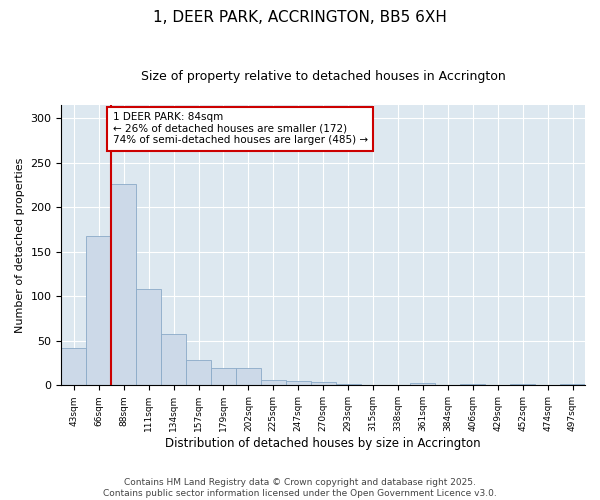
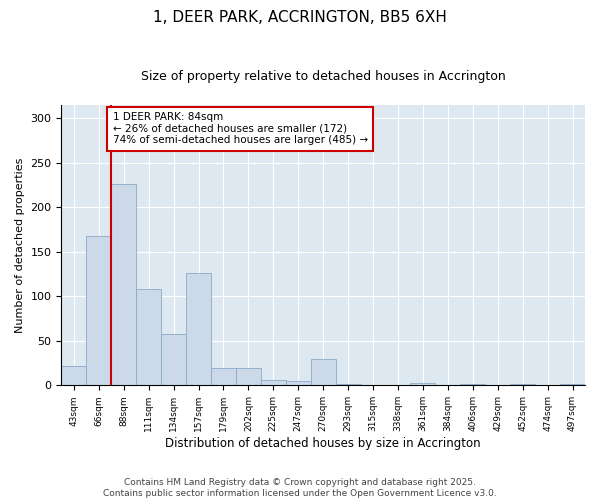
43sqm: 42 -> 22
157sqm: 29 -> 126
270sqm: 4 -> 30
